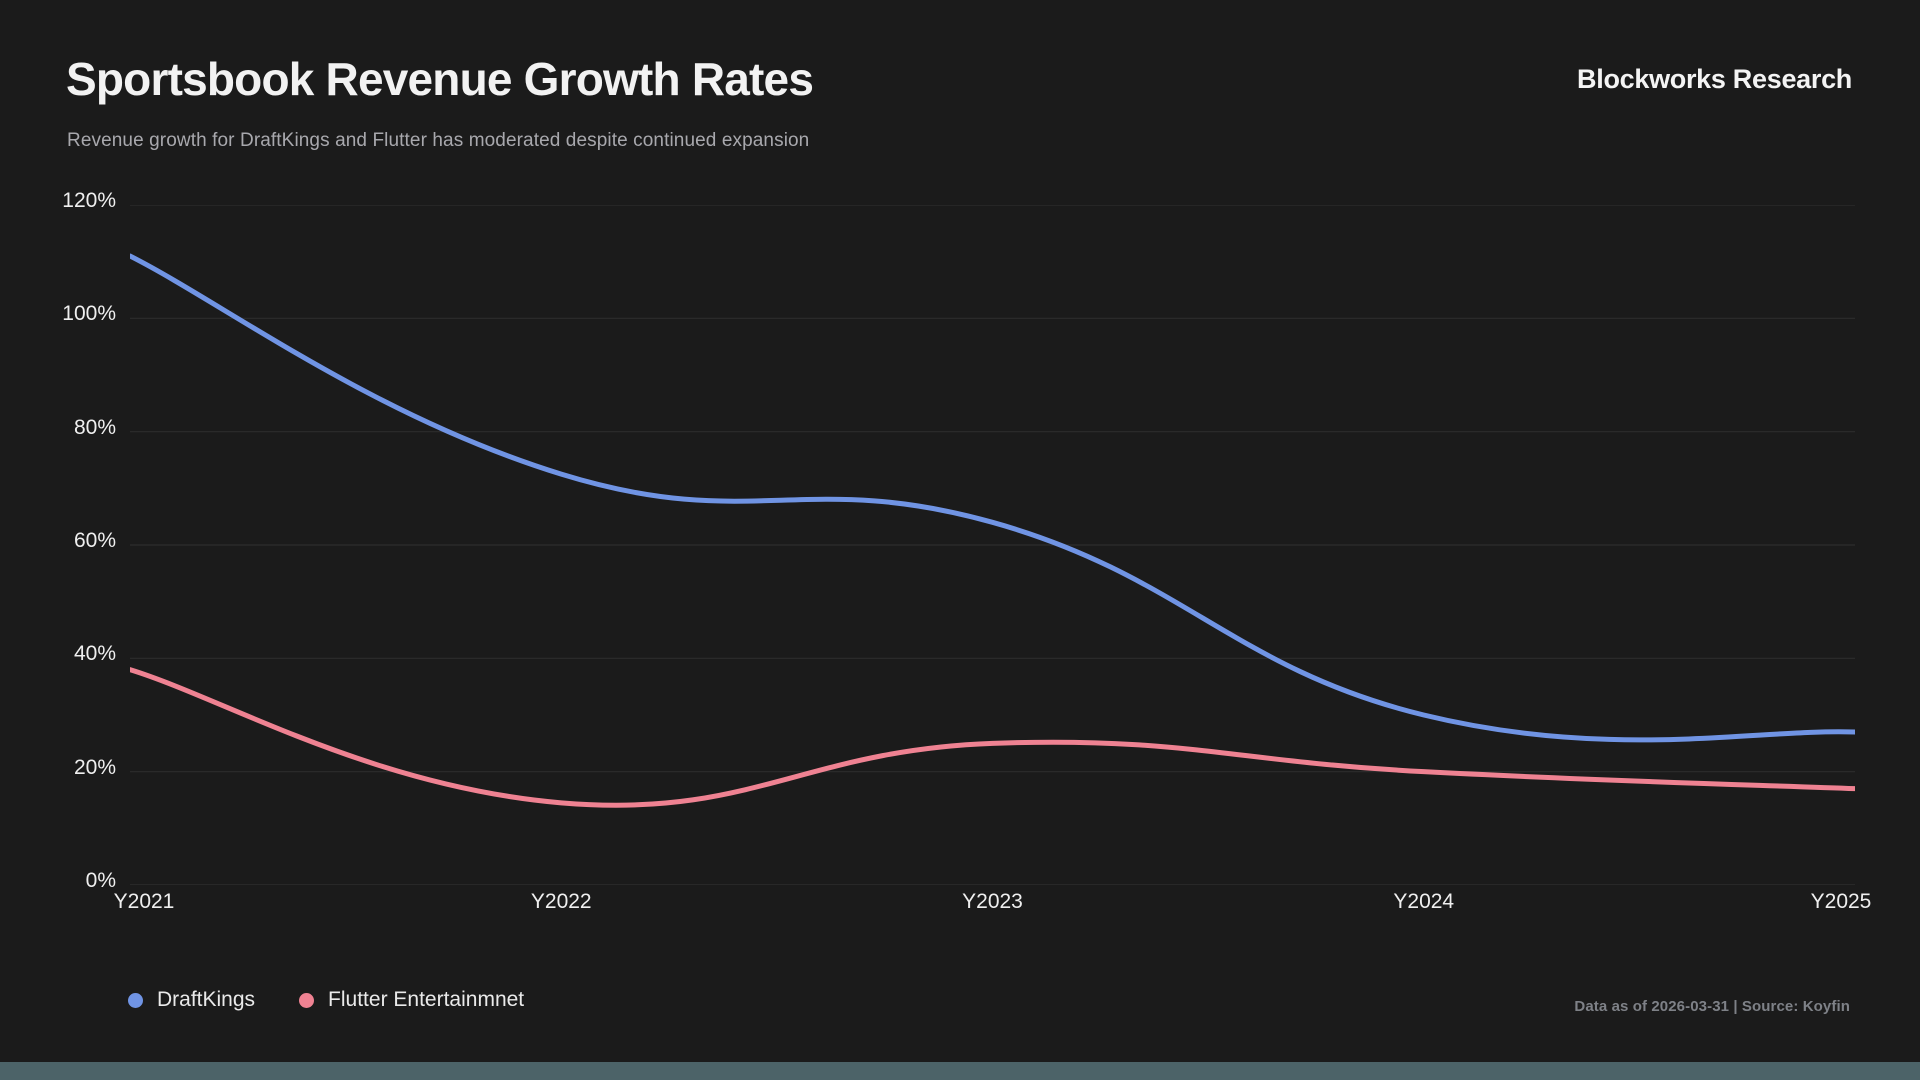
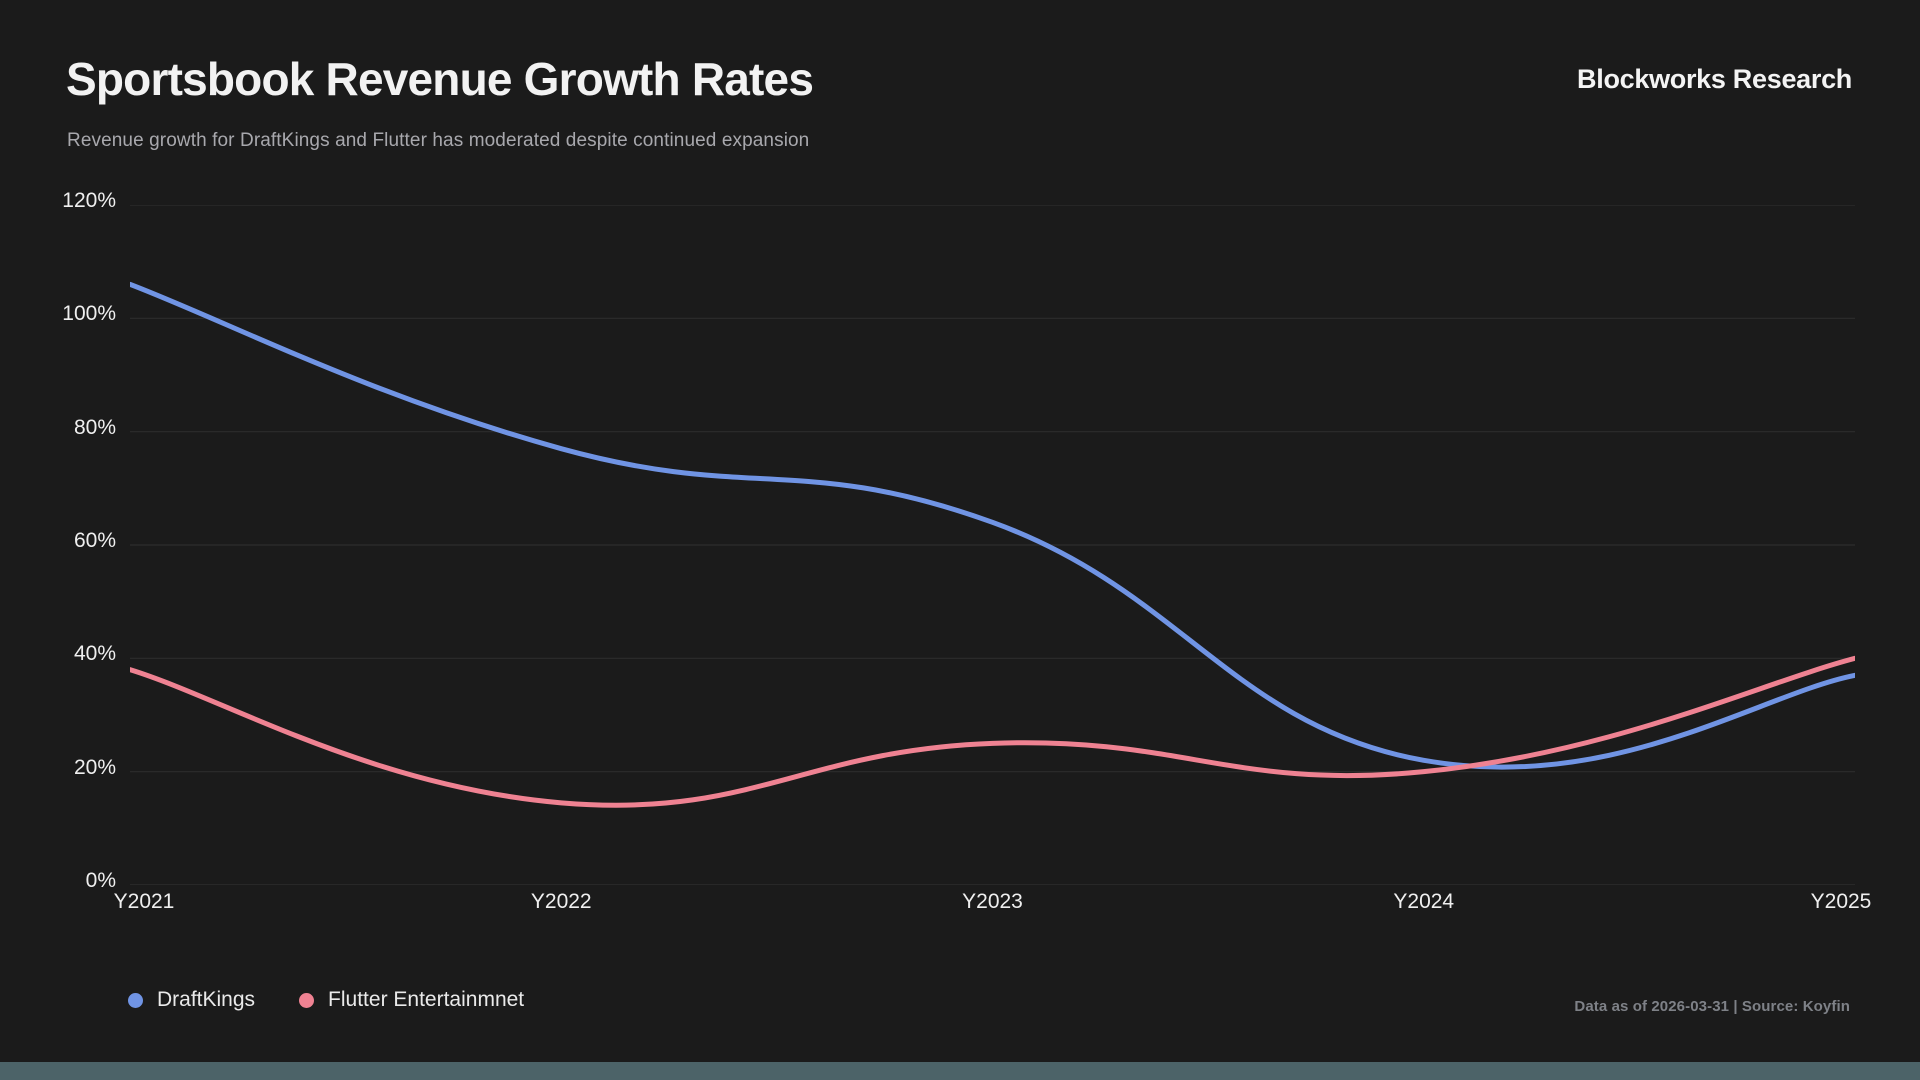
DraftKings/Y2021: 111% -> 106%
DraftKings/Y2022: 72% -> 77%
DraftKings/Y2024: 30% -> 22%
DraftKings/Y2025: 27% -> 37%
Flutter Entertainmnet/Y2025: 17% -> 40%
